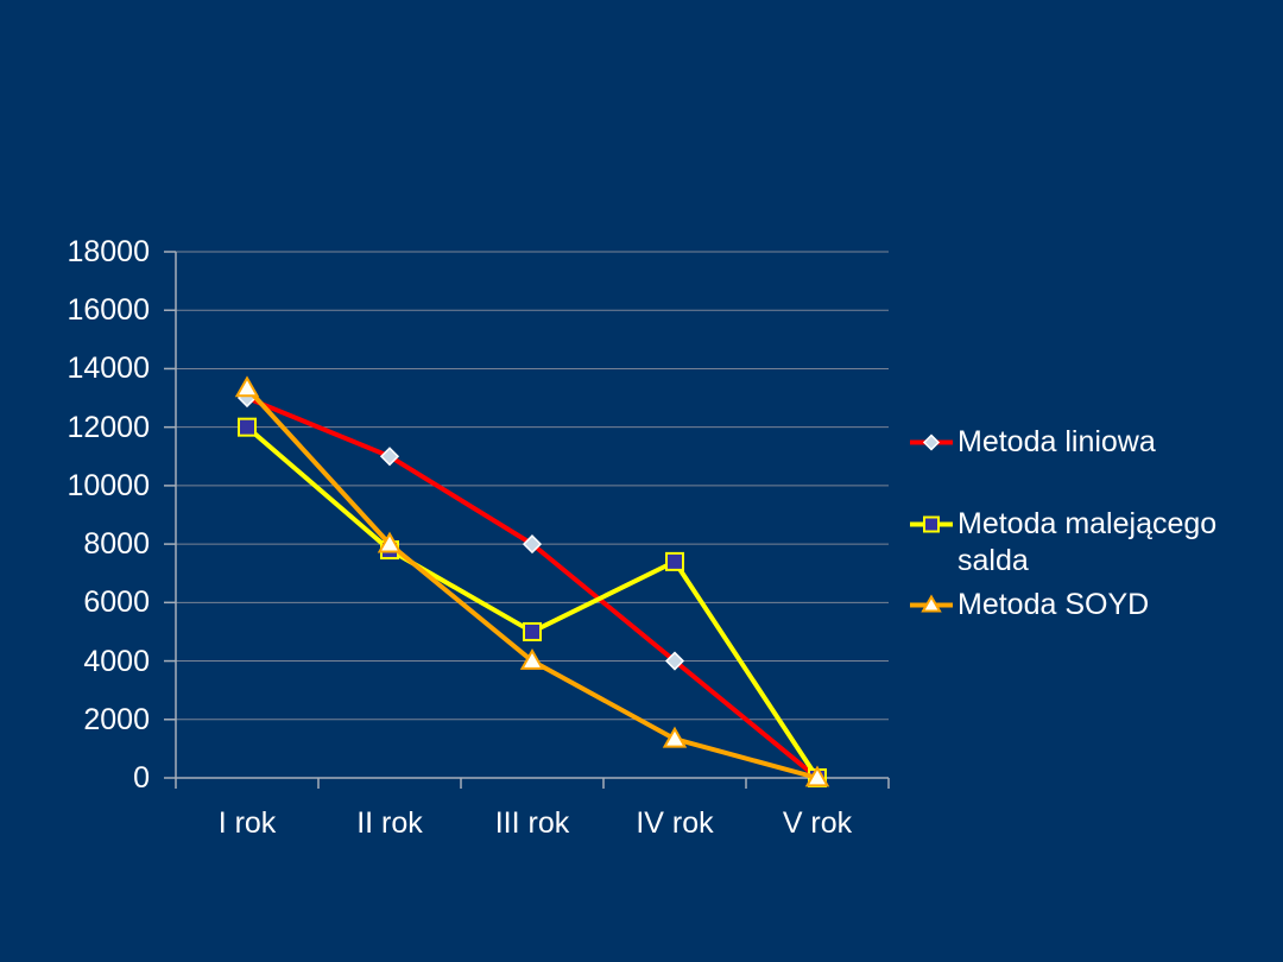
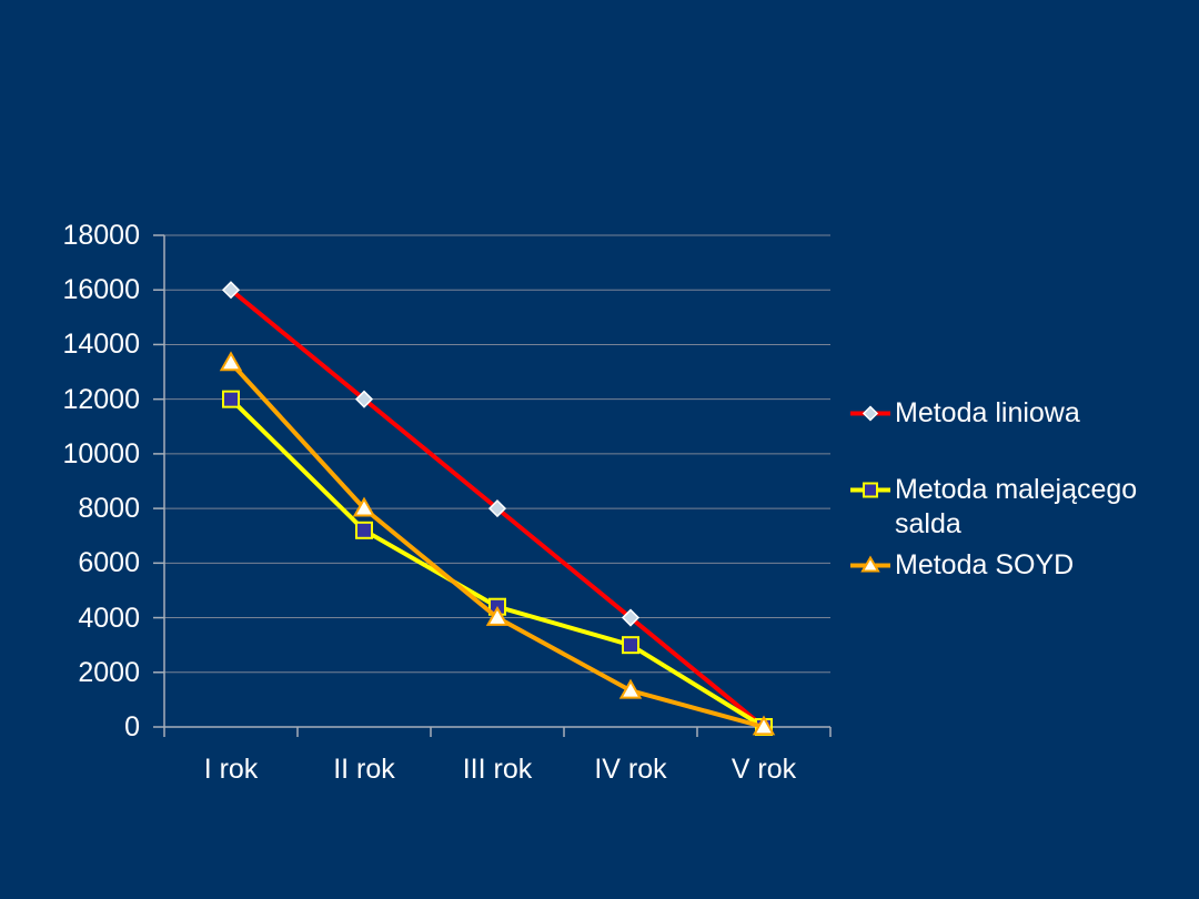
Metoda liniowa/I rok: 13000 -> 16000
Metoda liniowa/II rok: 11000 -> 12000
Metoda malejącego salda/II rok: 7800 -> 7200
Metoda malejącego salda/III rok: 5000 -> 4400
Metoda malejącego salda/IV rok: 7400 -> 3000
